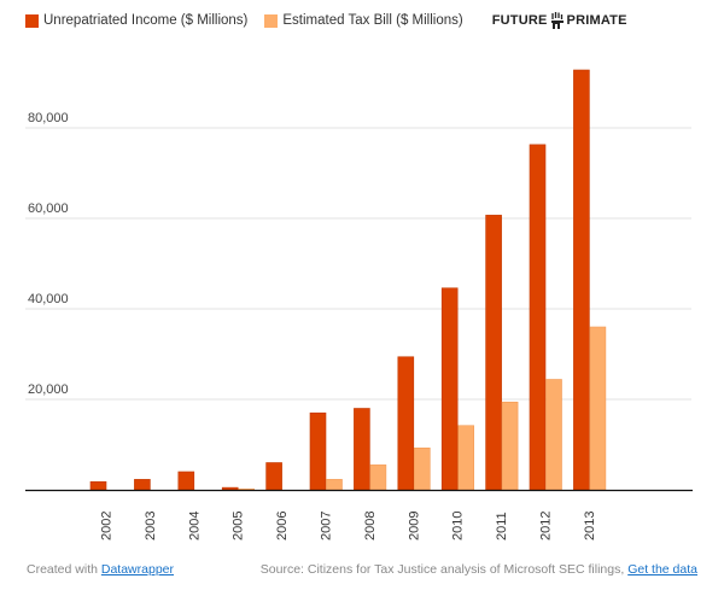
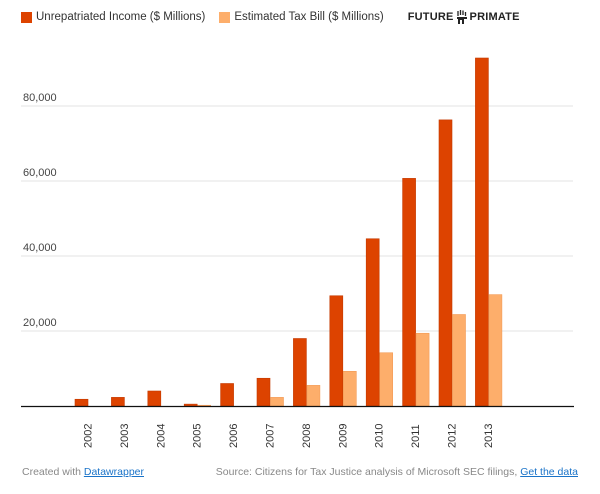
Unrepatriated Income ($ Millions)/2007: 17000 -> 7000
Estimated Tax Bill ($ Millions)/2013: 36000 -> 30000
